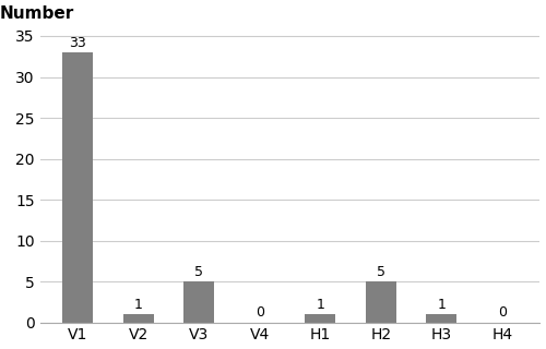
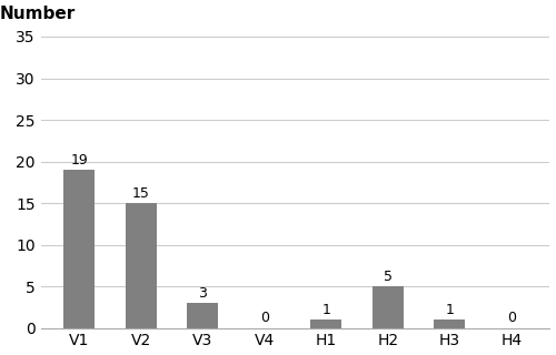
V1: 33 -> 19
V2: 1 -> 15
V3: 5 -> 3
